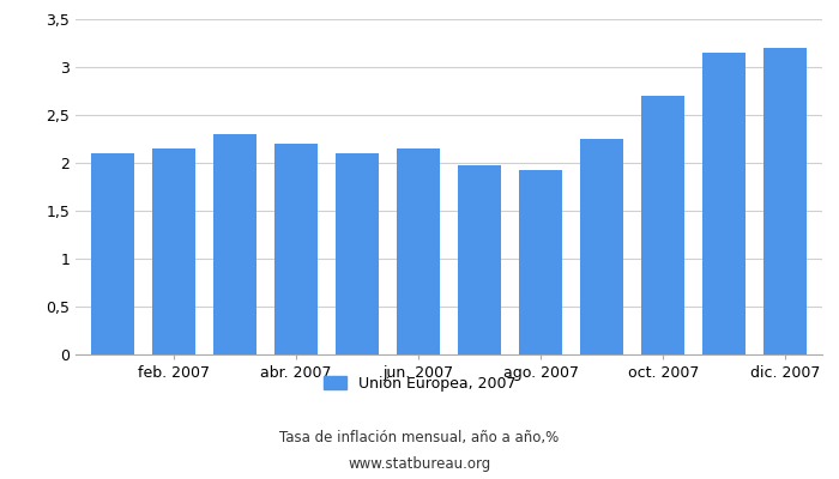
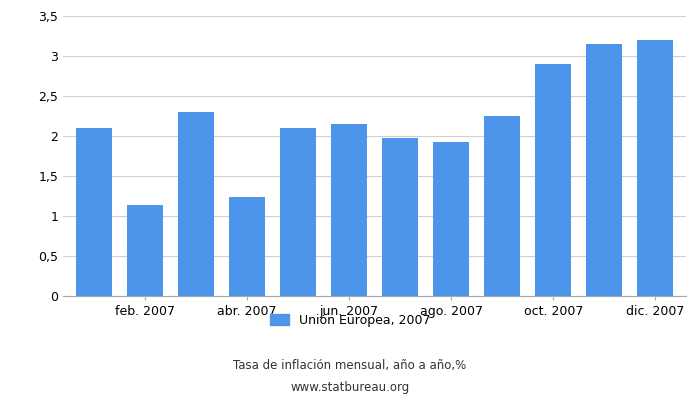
feb. 2007: 2,15 -> 1,14
abr. 2007: 2,20 -> 1,24
oct. 2007: 2,70 -> 2,90
